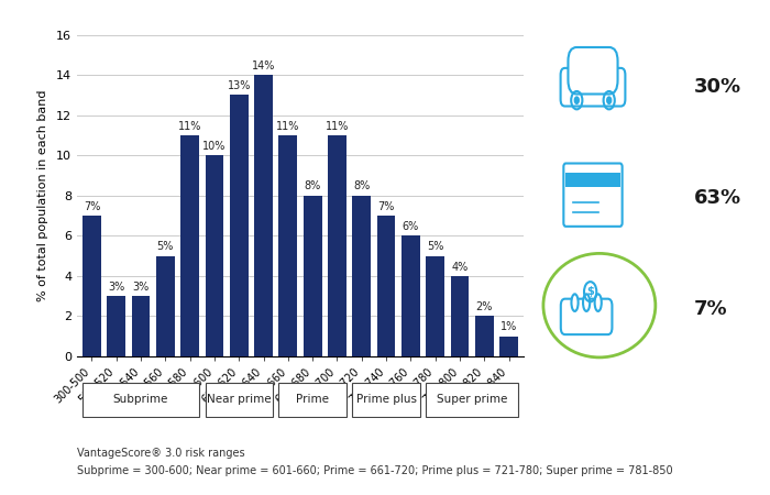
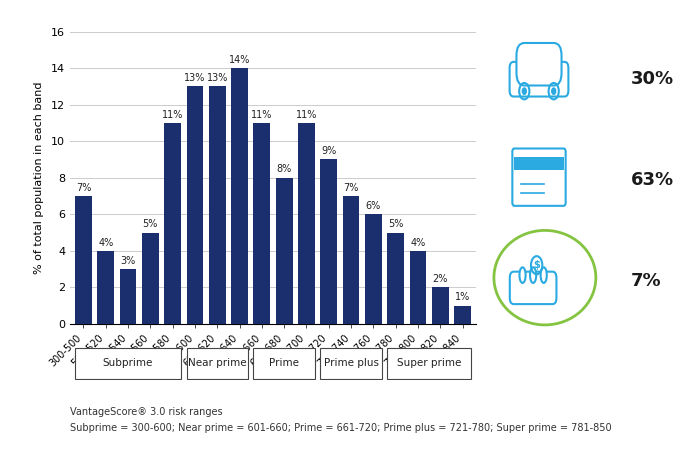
501-520: 3% -> 4%
581-600: 10% -> 13%
701-720: 8% -> 9%
